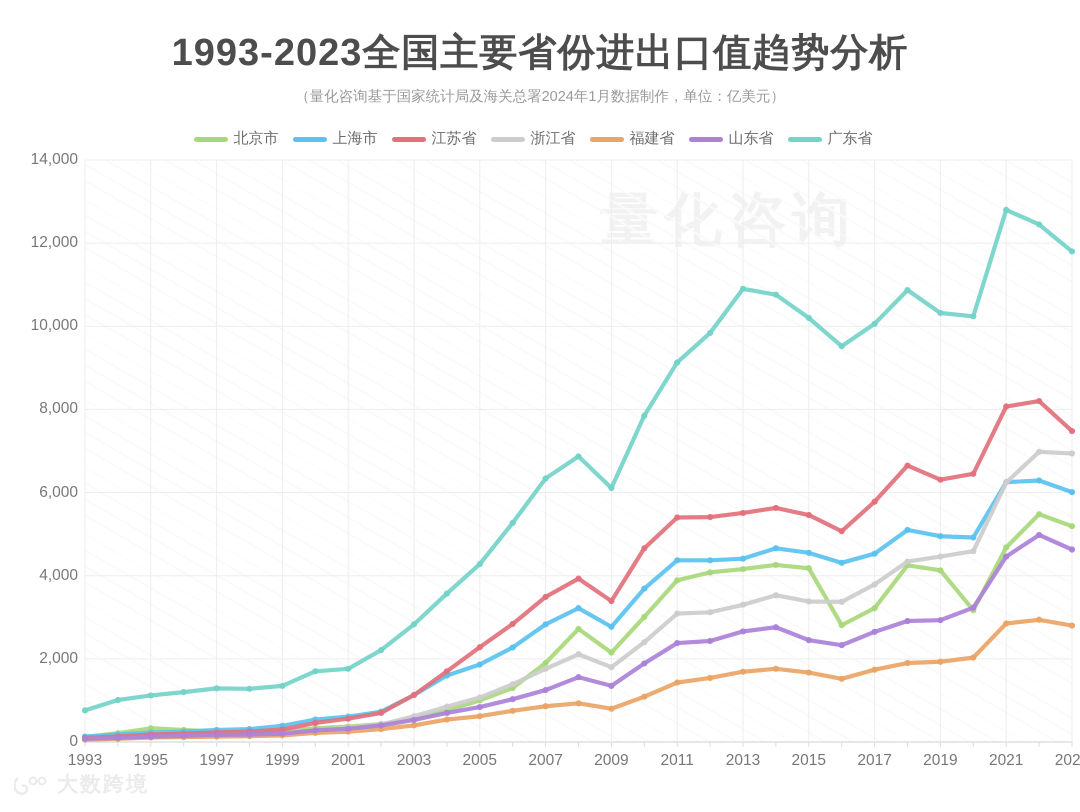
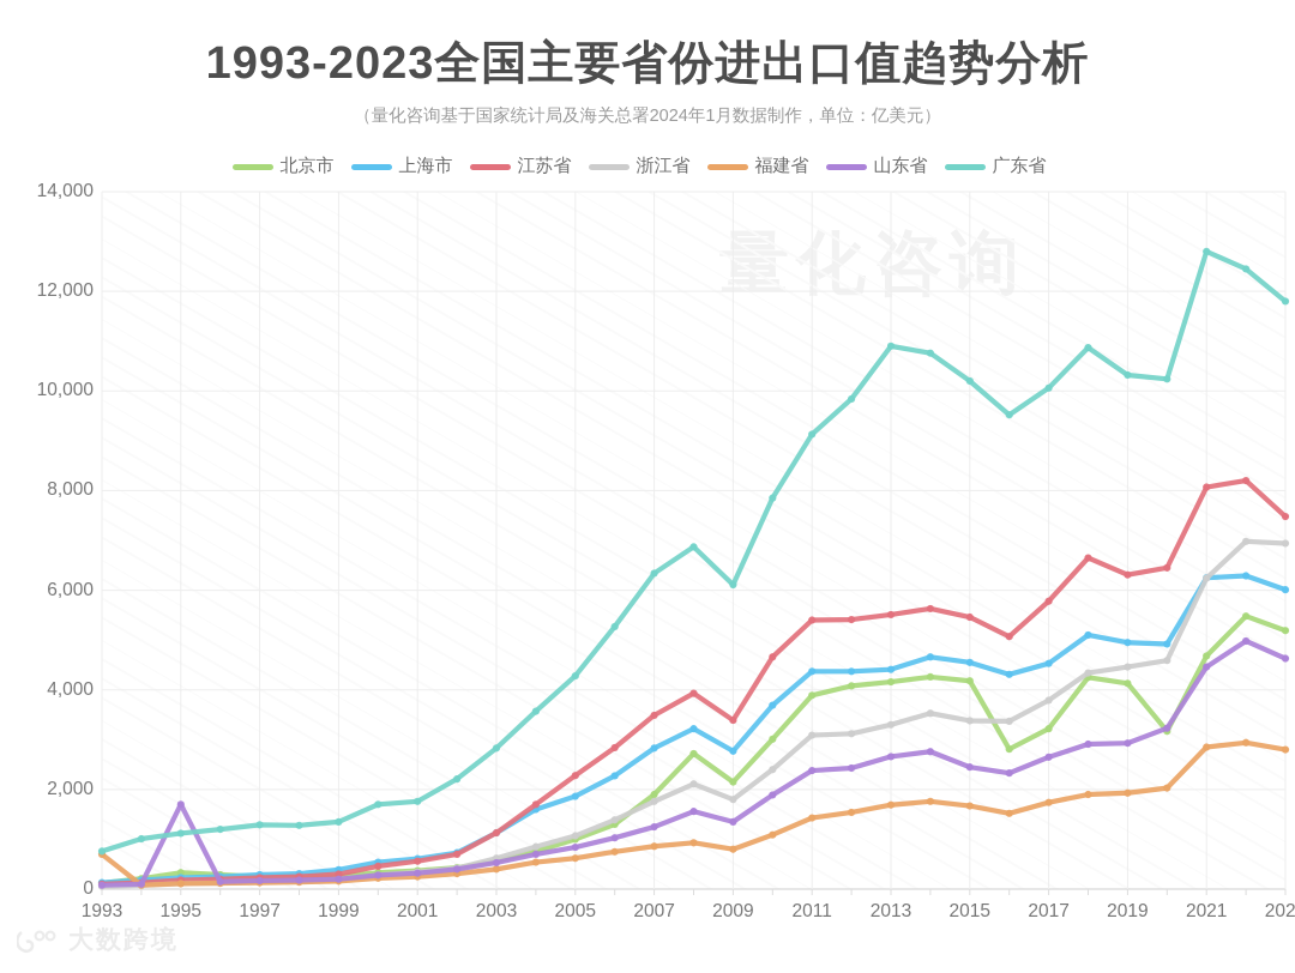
福建省/1993: 100 -> 700
山东省/1995: 100 -> 1700
